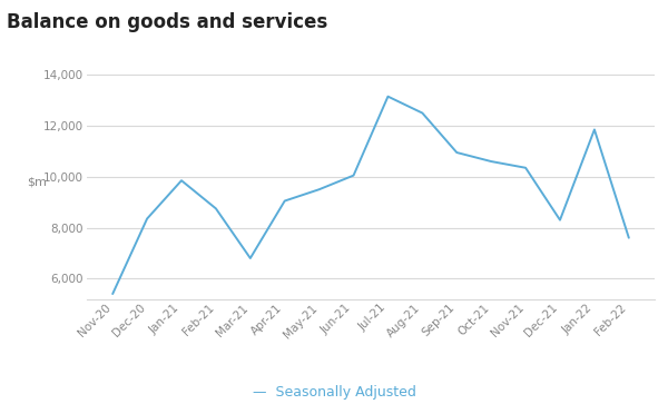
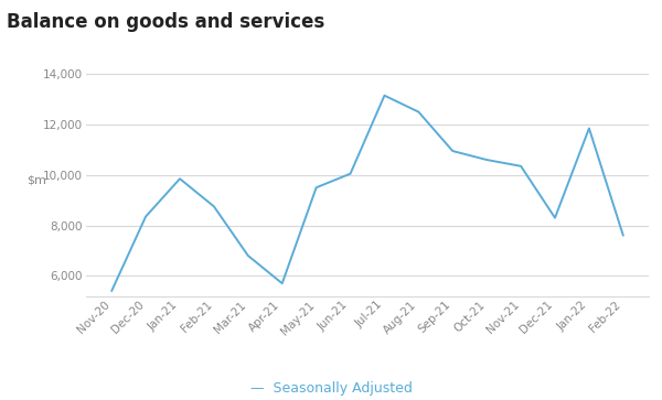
Apr-21: 9,050 -> 5,700
